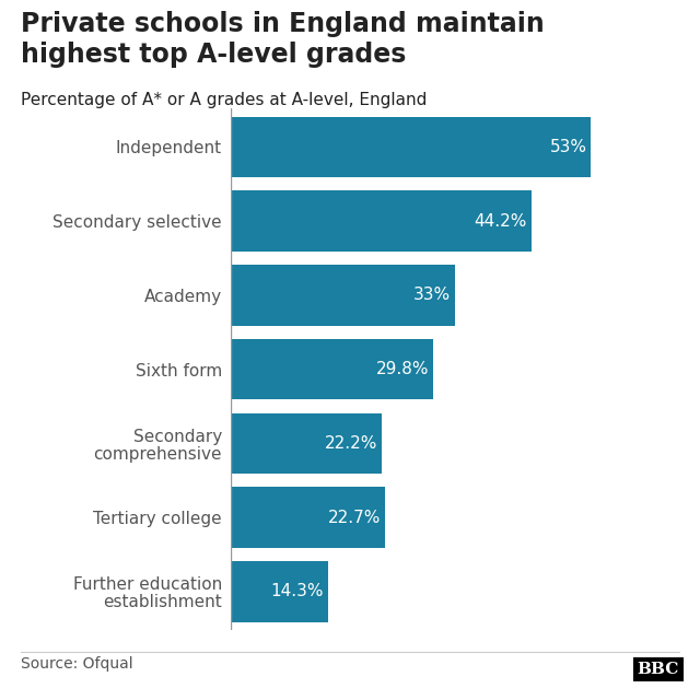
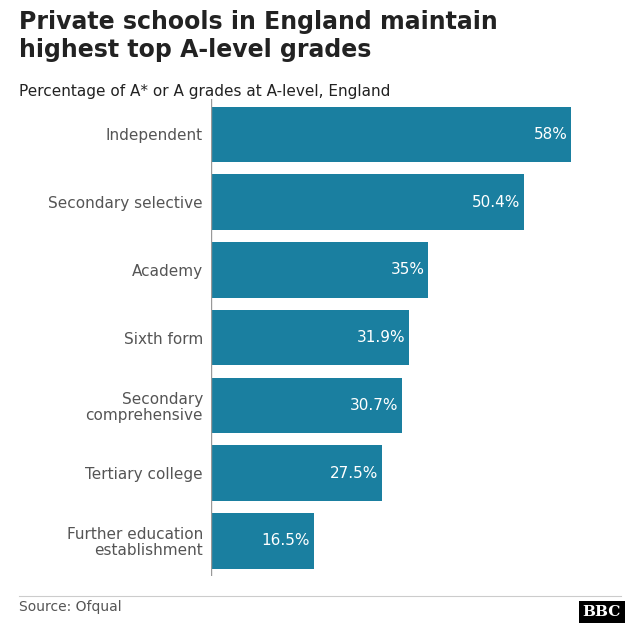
Independent: 53% -> 58%
Secondary selective: 44.2% -> 50.4%
Academy: 33% -> 35%
Sixth form: 29.8% -> 31.9%
Secondary comprehensive: 22.2% -> 30.7%
Tertiary college: 22.7% -> 27.5%
Further education establishment: 14.3% -> 16.5%
